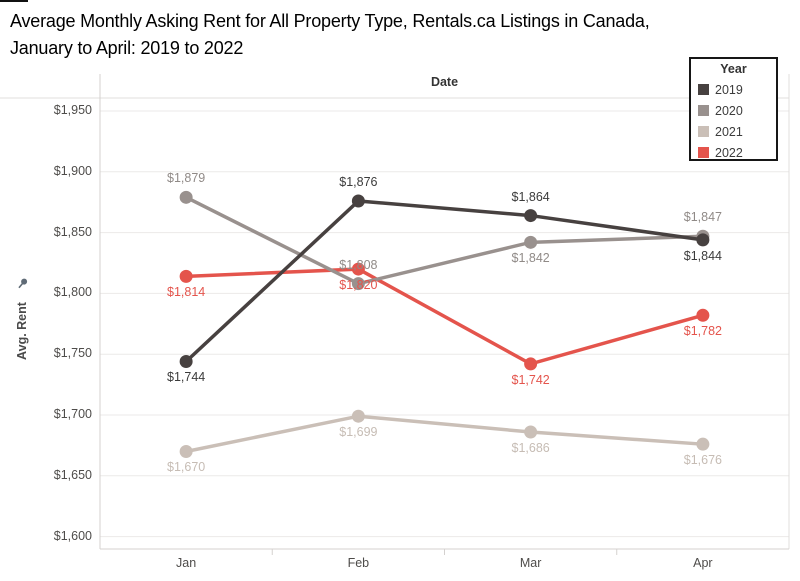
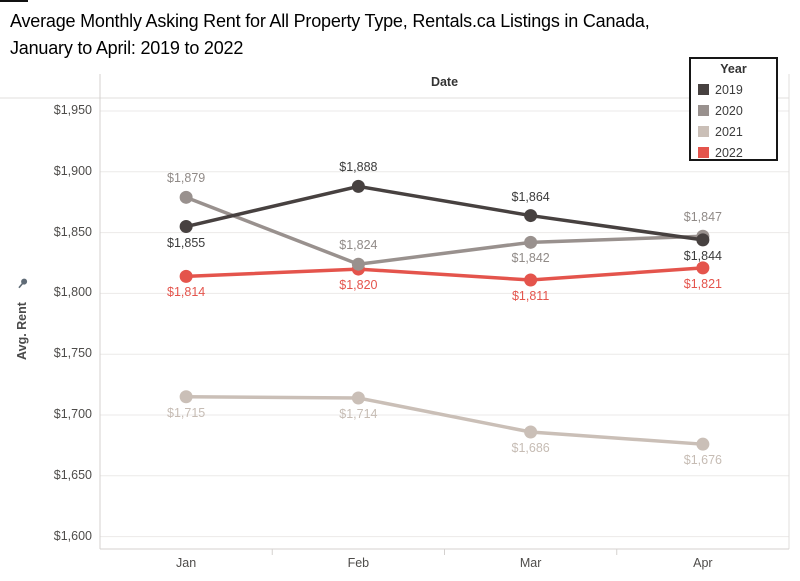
2019/Jan: $1,744 -> $1,855
2021/Jan: $1,670 -> $1,715
2019/Feb: $1,876 -> $1,888
2020/Feb: $1,808 -> $1,824
2021/Feb: $1,699 -> $1,714
2022/Mar: $1,742 -> $1,811
2022/Apr: $1,782 -> $1,821
